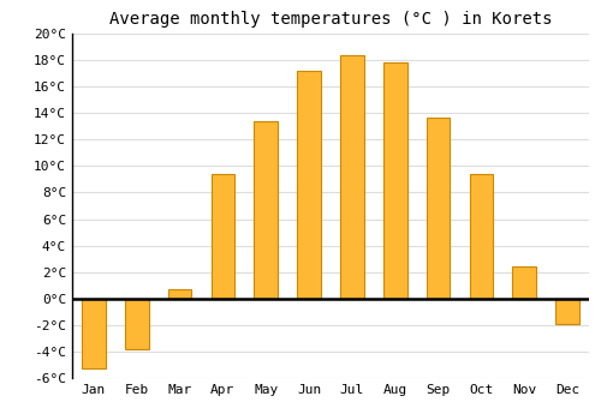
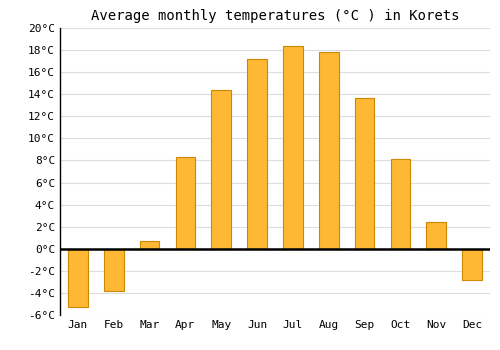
Apr: 9.4°C -> 8.3°C
May: 13.4°C -> 14.4°C
Oct: 9.4°C -> 8.1°C
Dec: -1.9°C -> -2.8°C
